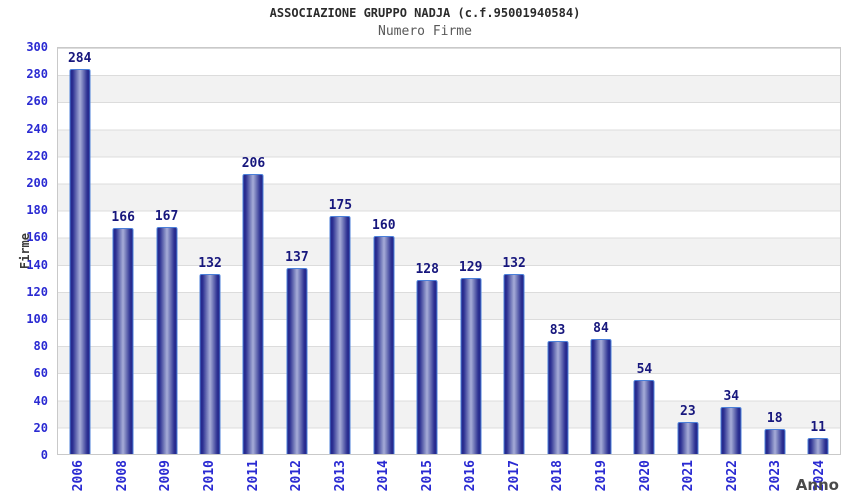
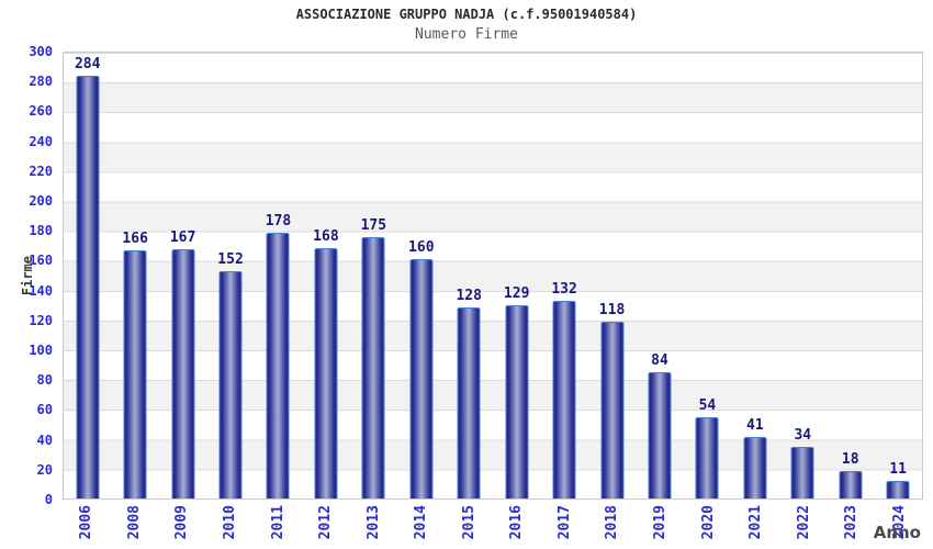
2010: 132 -> 152
2011: 206 -> 178
2012: 137 -> 168
2018: 83 -> 118
2021: 23 -> 41
